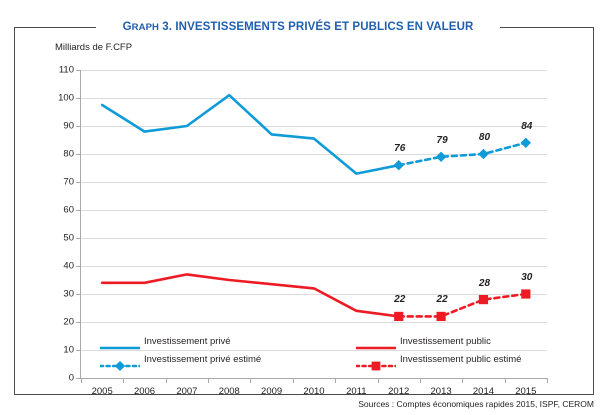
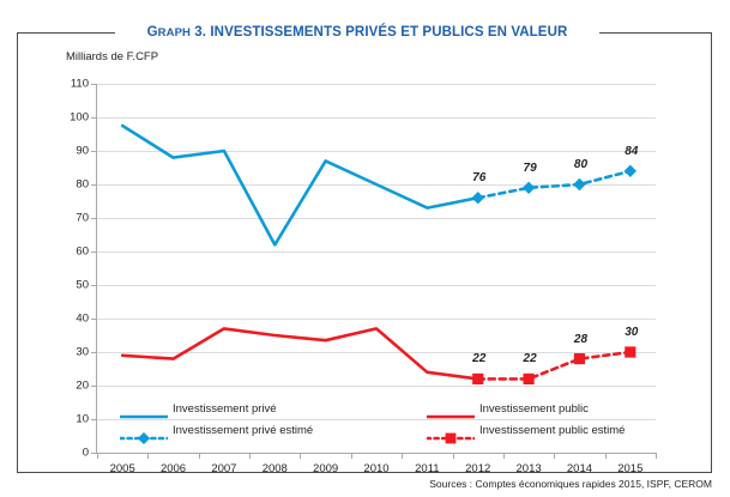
Investissement public/2005: 34 -> 29
Investissement public/2006: 34 -> 28
Investissement privé/2008: 101 -> 62
Investissement privé/2010: 86 -> 80
Investissement public/2010: 32 -> 37
